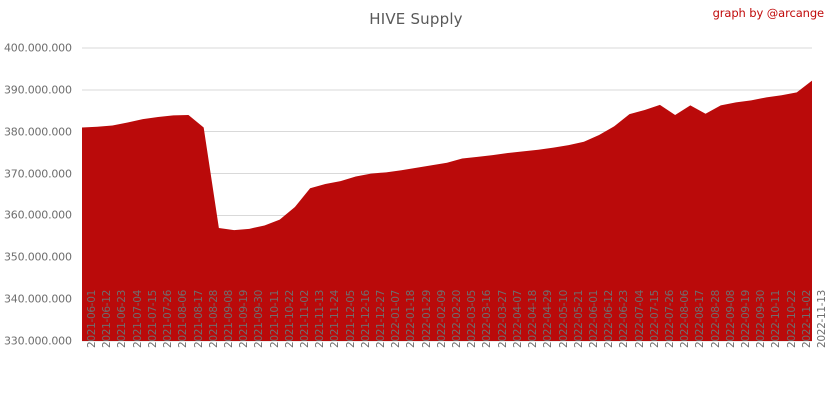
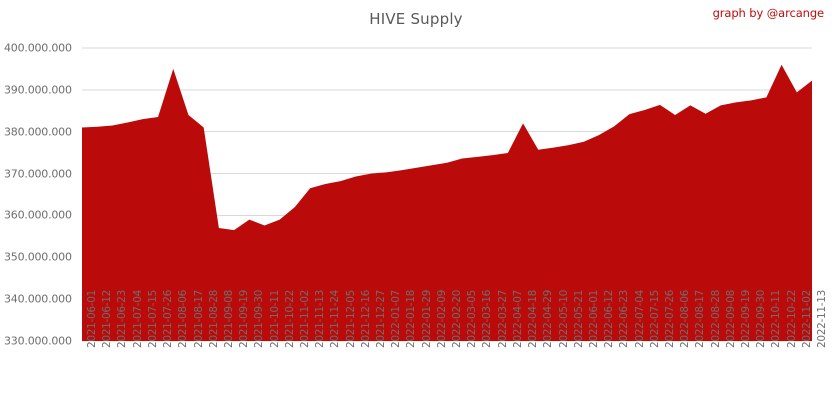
2021-08-06: 384000000 -> 395000000
2021-09-30: 357000000 -> 359000000
2022-04-18: 375000000 -> 382000000
2022-10-22: 389000000 -> 396000000
